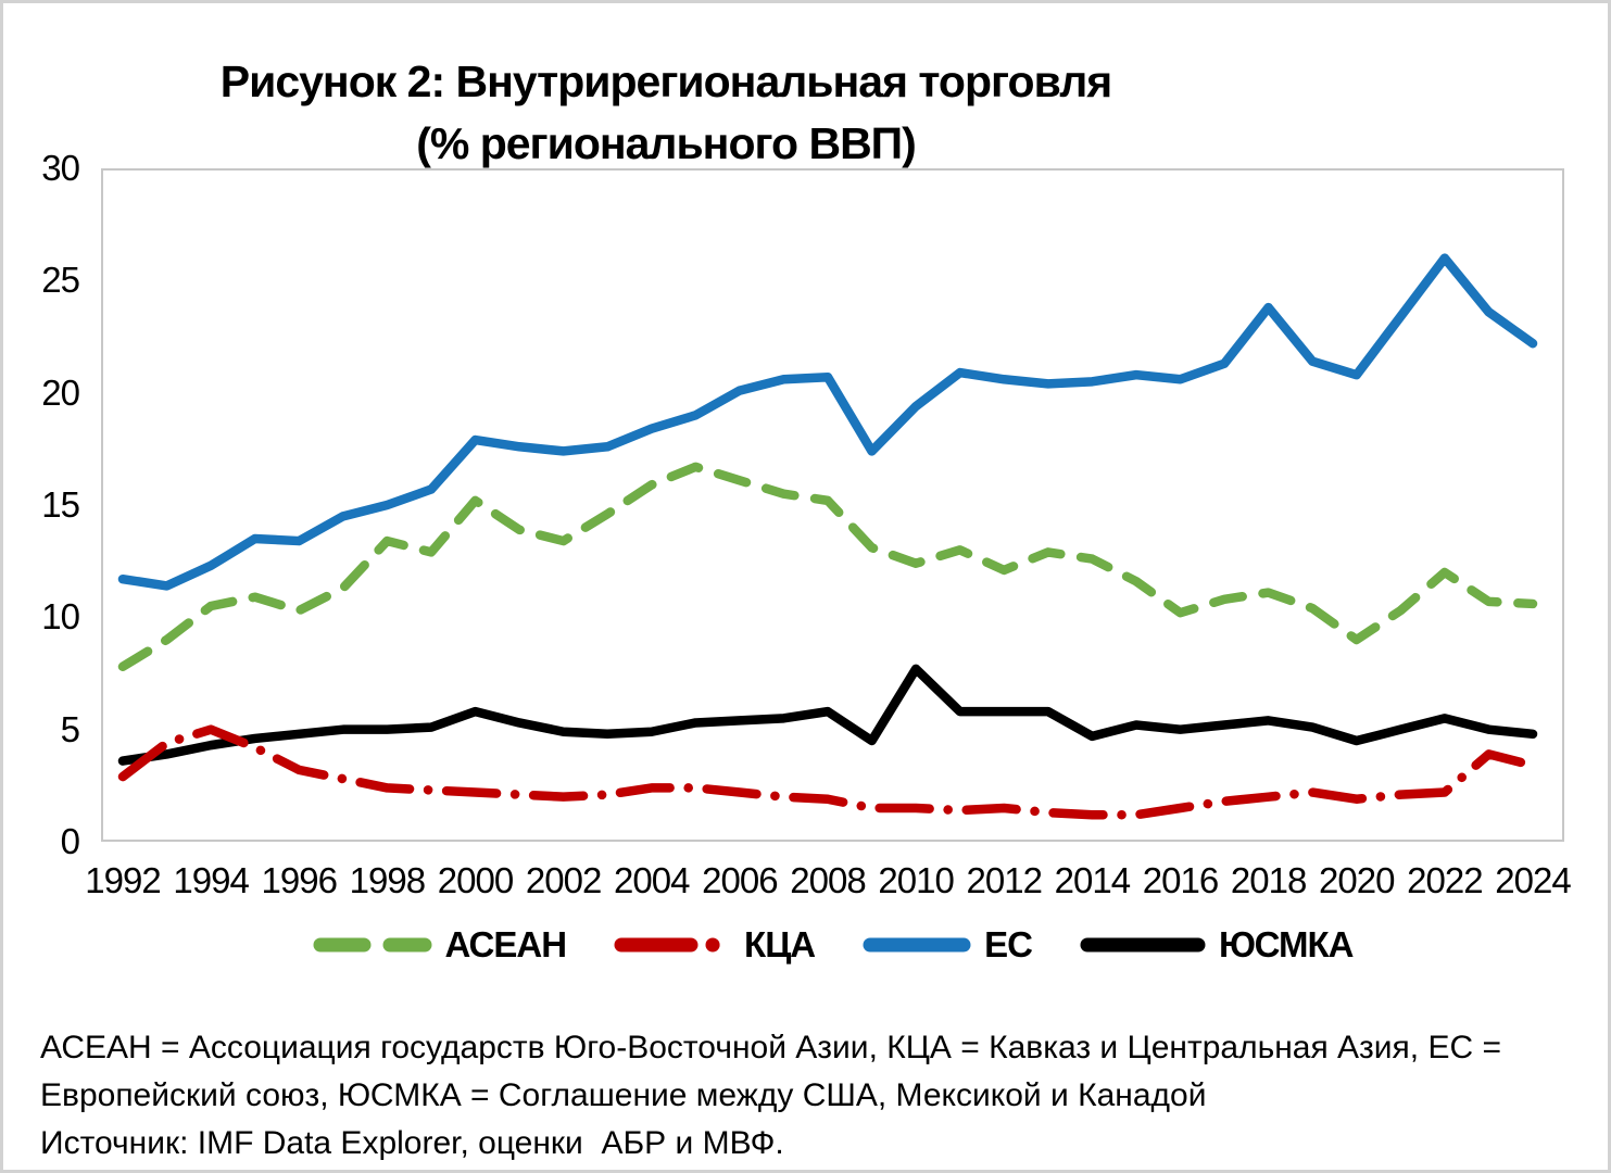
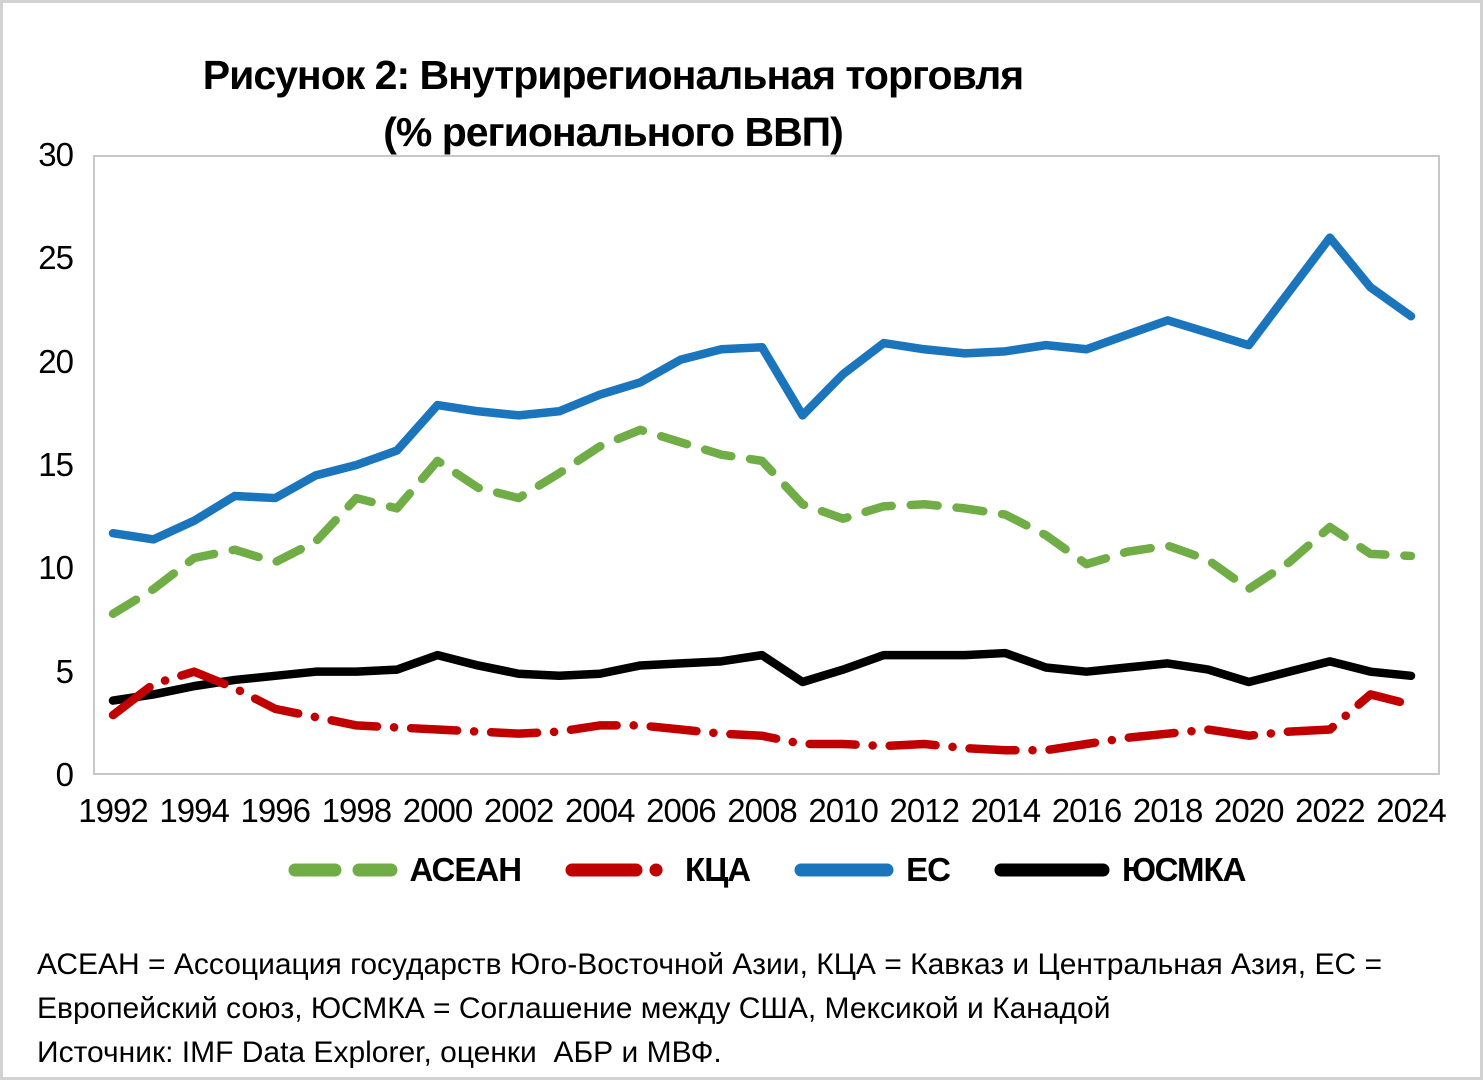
ЮСМКА/2010: 7.7 -> 5.1
АСЕАН/2012: 12.1 -> 13.1
ЮСМКА/2014: 4.7 -> 5.9
ЕС/2018: 23.8 -> 22.0
